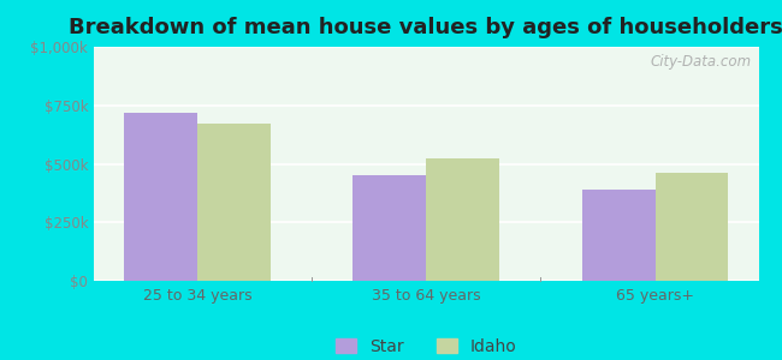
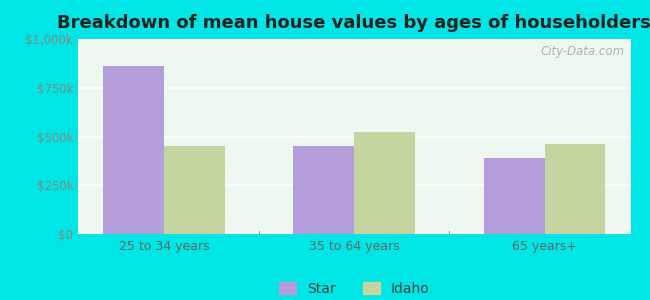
Star/25 to 34 years: $720k -> $860k
Idaho/25 to 34 years: $670k -> $450k
